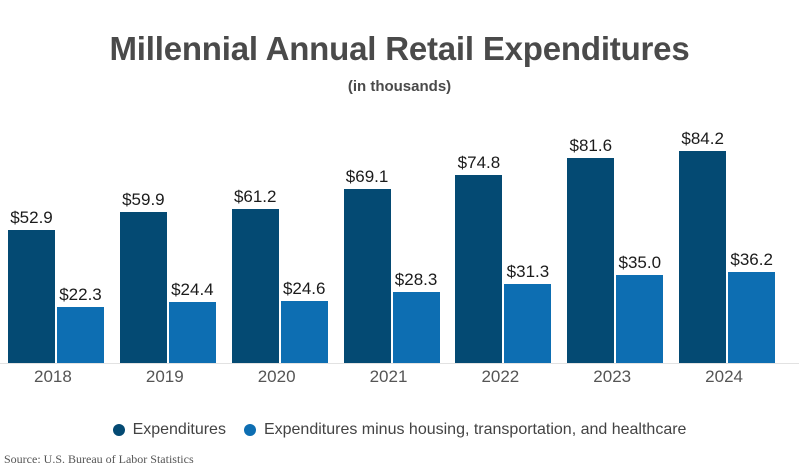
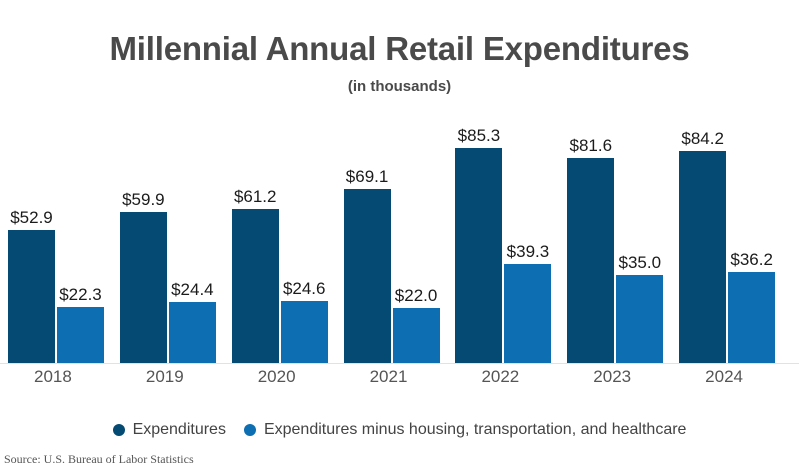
Expenditures minus housing, transportation, and healthcare/2021: $28.3 -> $22.0
Expenditures/2022: $74.8 -> $85.3
Expenditures minus housing, transportation, and healthcare/2022: $31.3 -> $39.3
